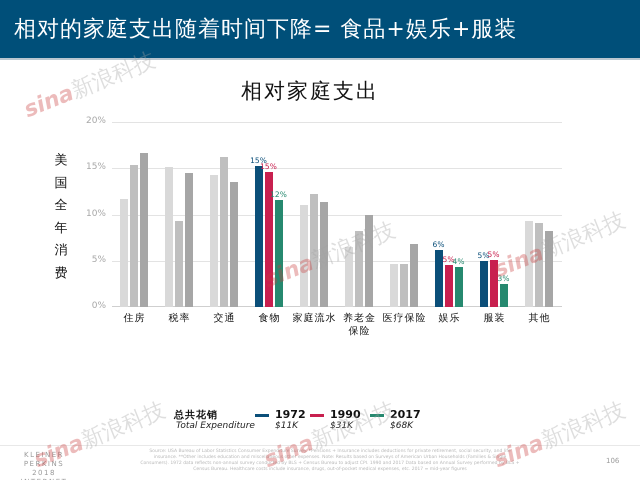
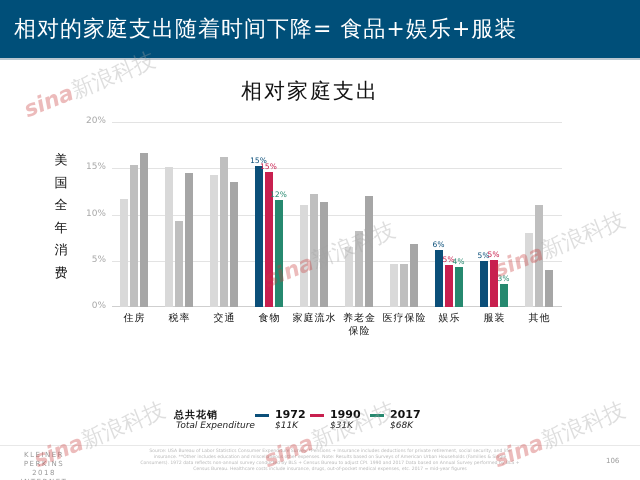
2017/养老金保险: 10% -> 12%
1972/其他: 9% -> 8%
1990/其他: 9% -> 11%
2017/其他: 8% -> 4%
